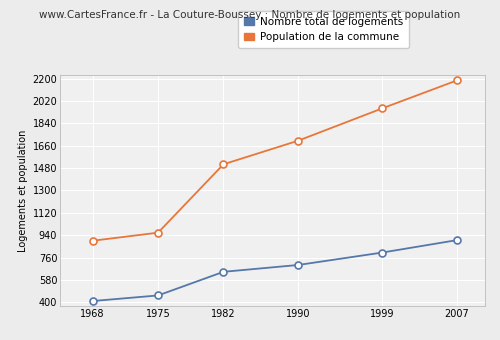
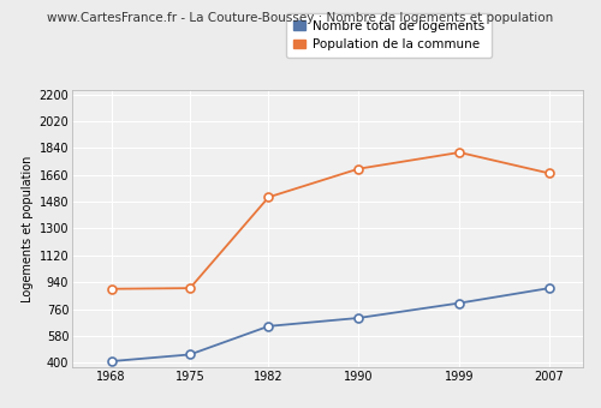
Population de la commune/1975: 960 -> 900
Population de la commune/1999: 1960 -> 1810
Population de la commune/2007: 2180 -> 1670
